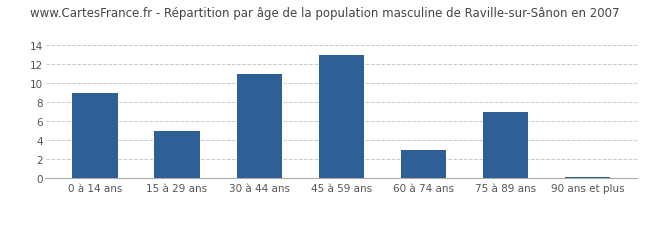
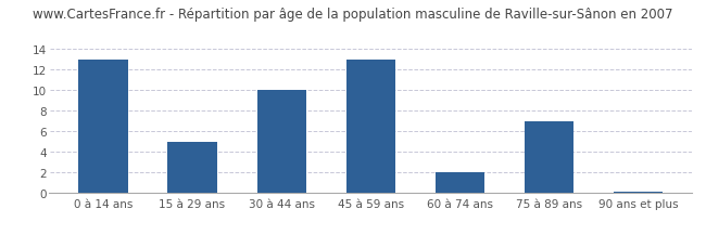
0 à 14 ans: 9.0 -> 13.0
30 à 44 ans: 11.0 -> 10.0
60 à 74 ans: 3.0 -> 2.0
